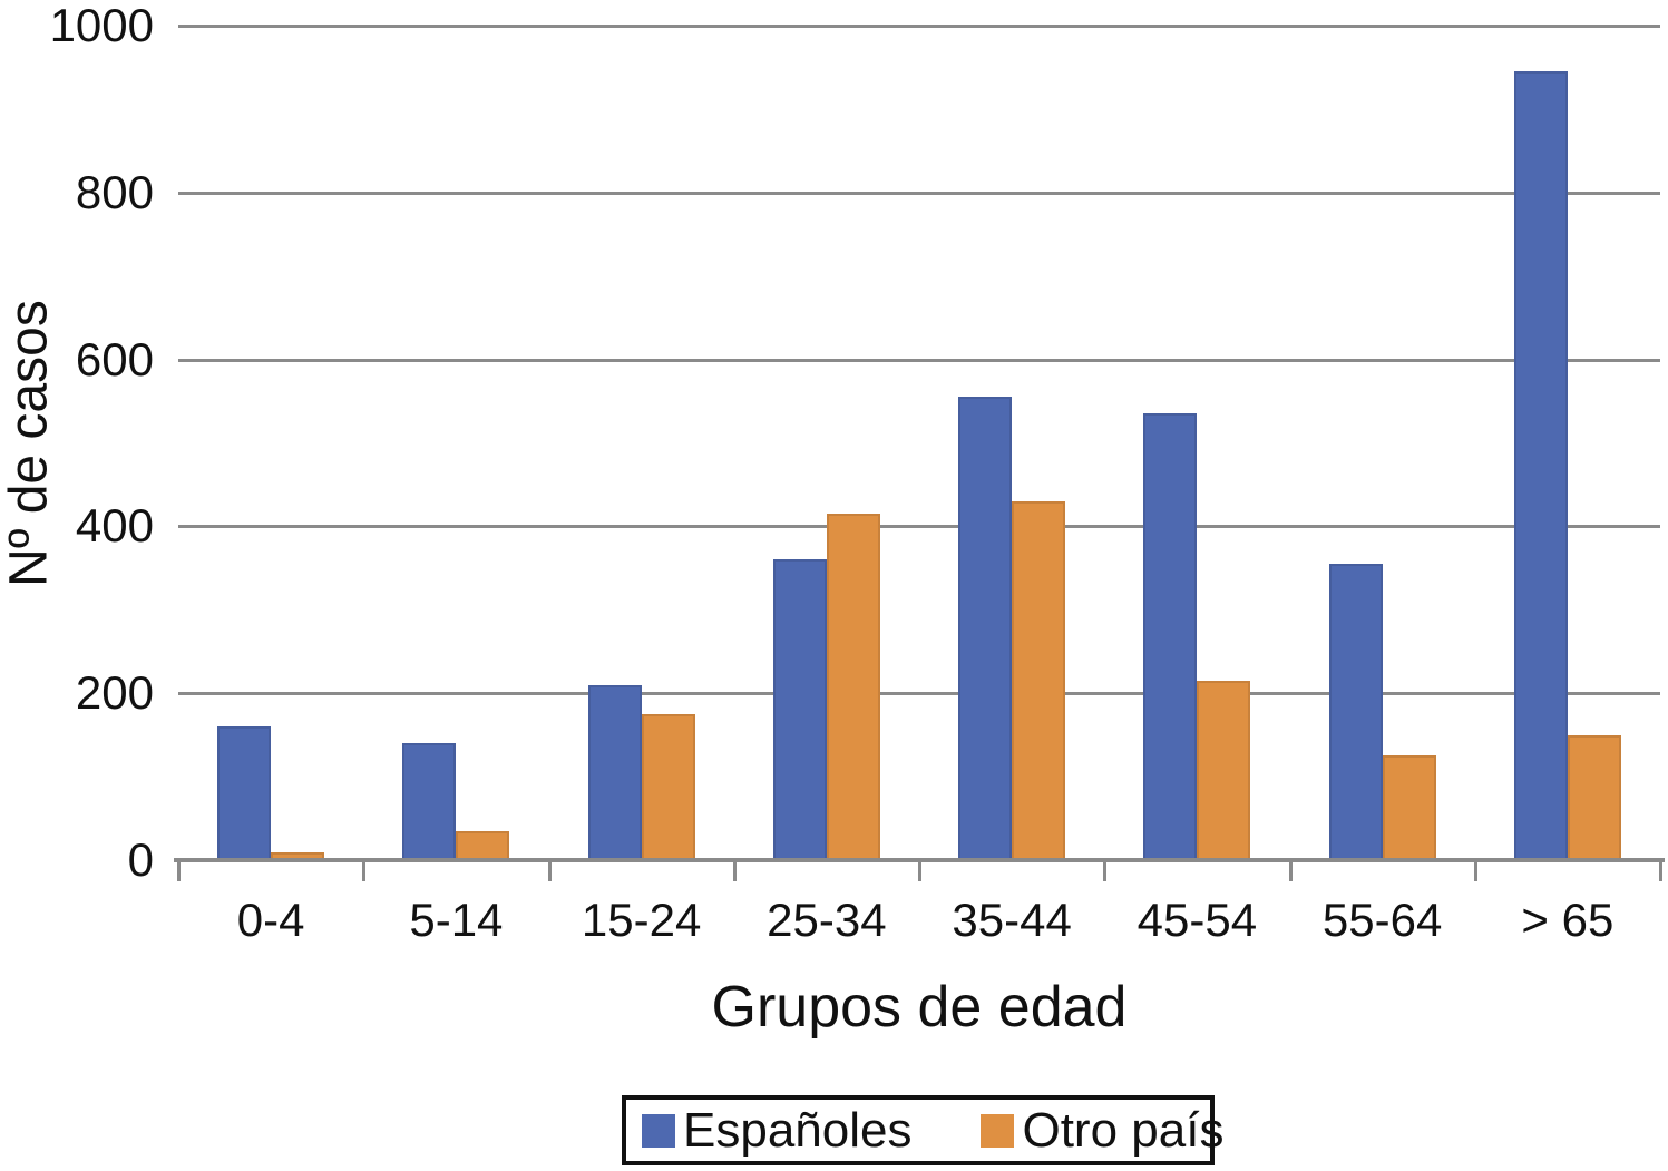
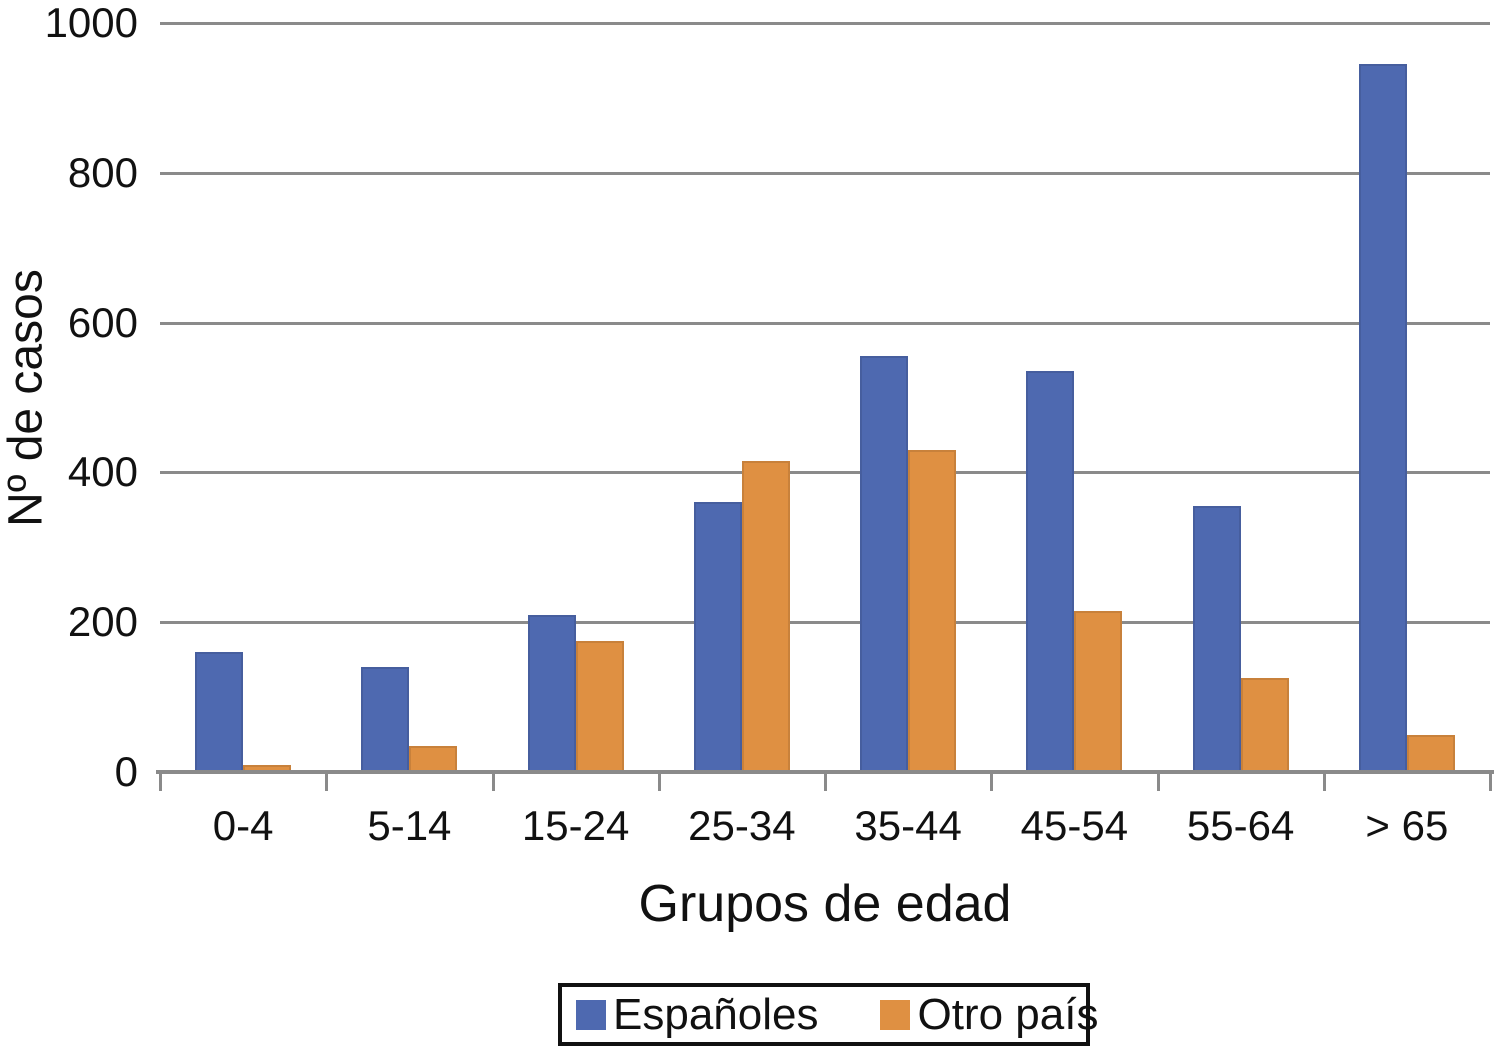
Otro país/> 65: 150 -> 50
